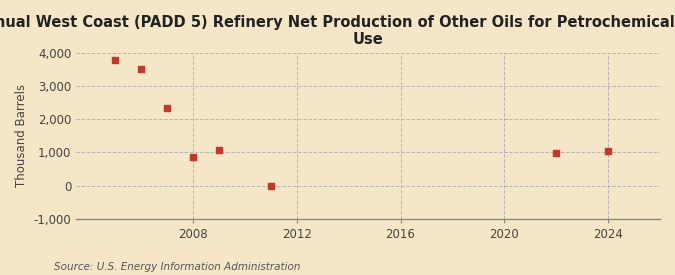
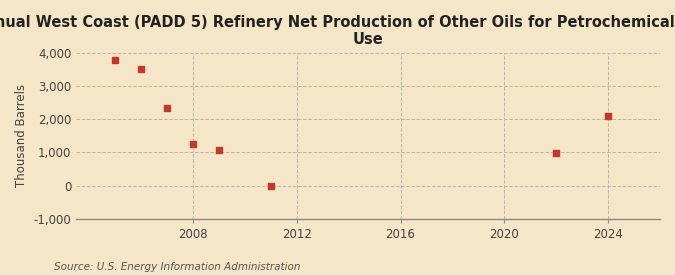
2008: 850 -> 1,250
2024: 1,040 -> 2,100
